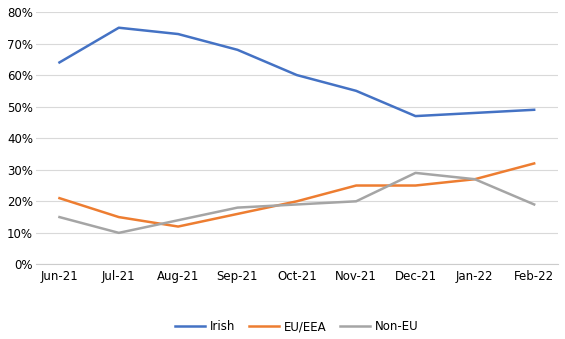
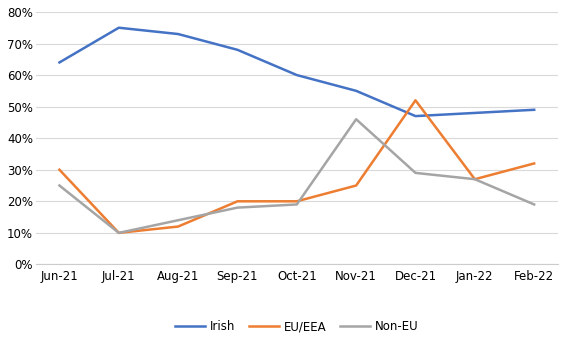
EU/EEA/Jun-21: 21% -> 30%
Non-EU/Jun-21: 15% -> 25%
EU/EEA/Jul-21: 15% -> 10%
EU/EEA/Sep-21: 16% -> 20%
Non-EU/Nov-21: 20% -> 46%
EU/EEA/Dec-21: 25% -> 52%
